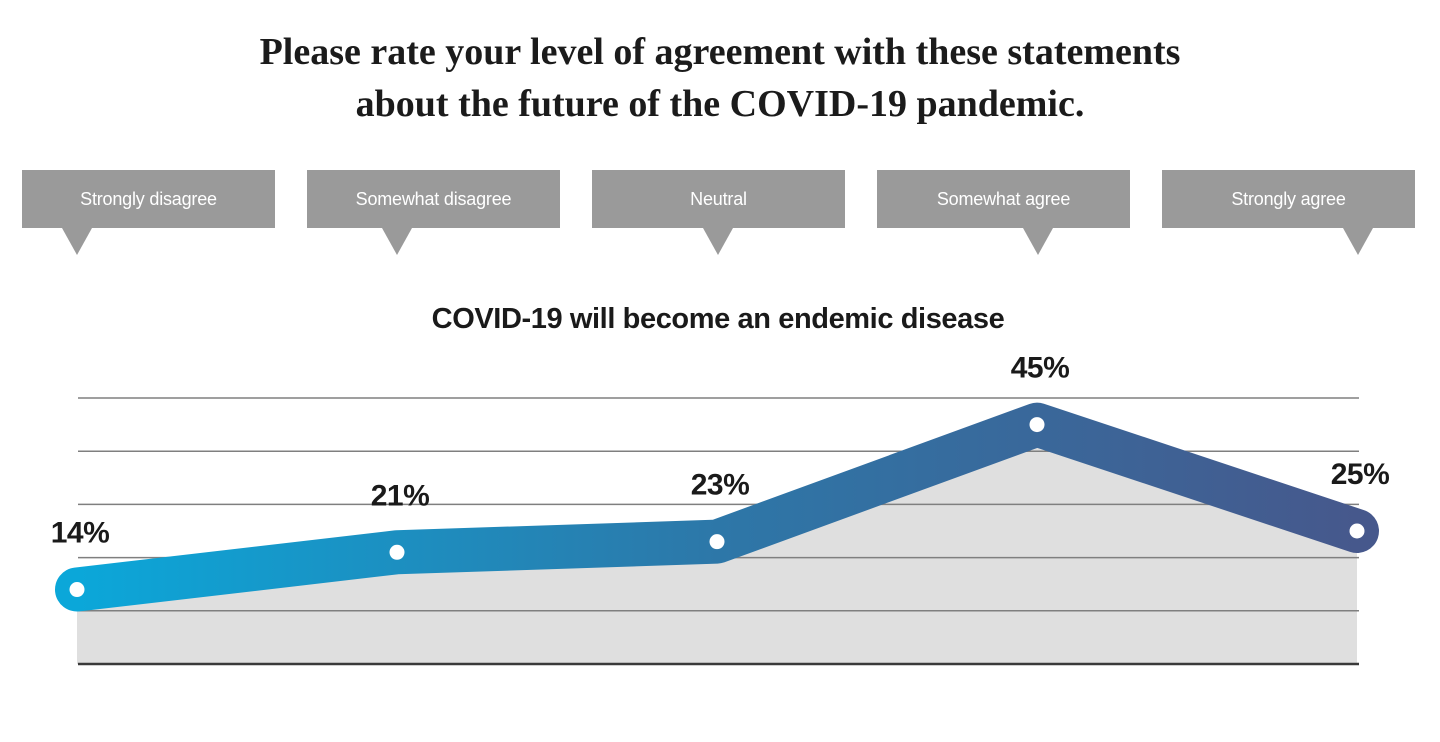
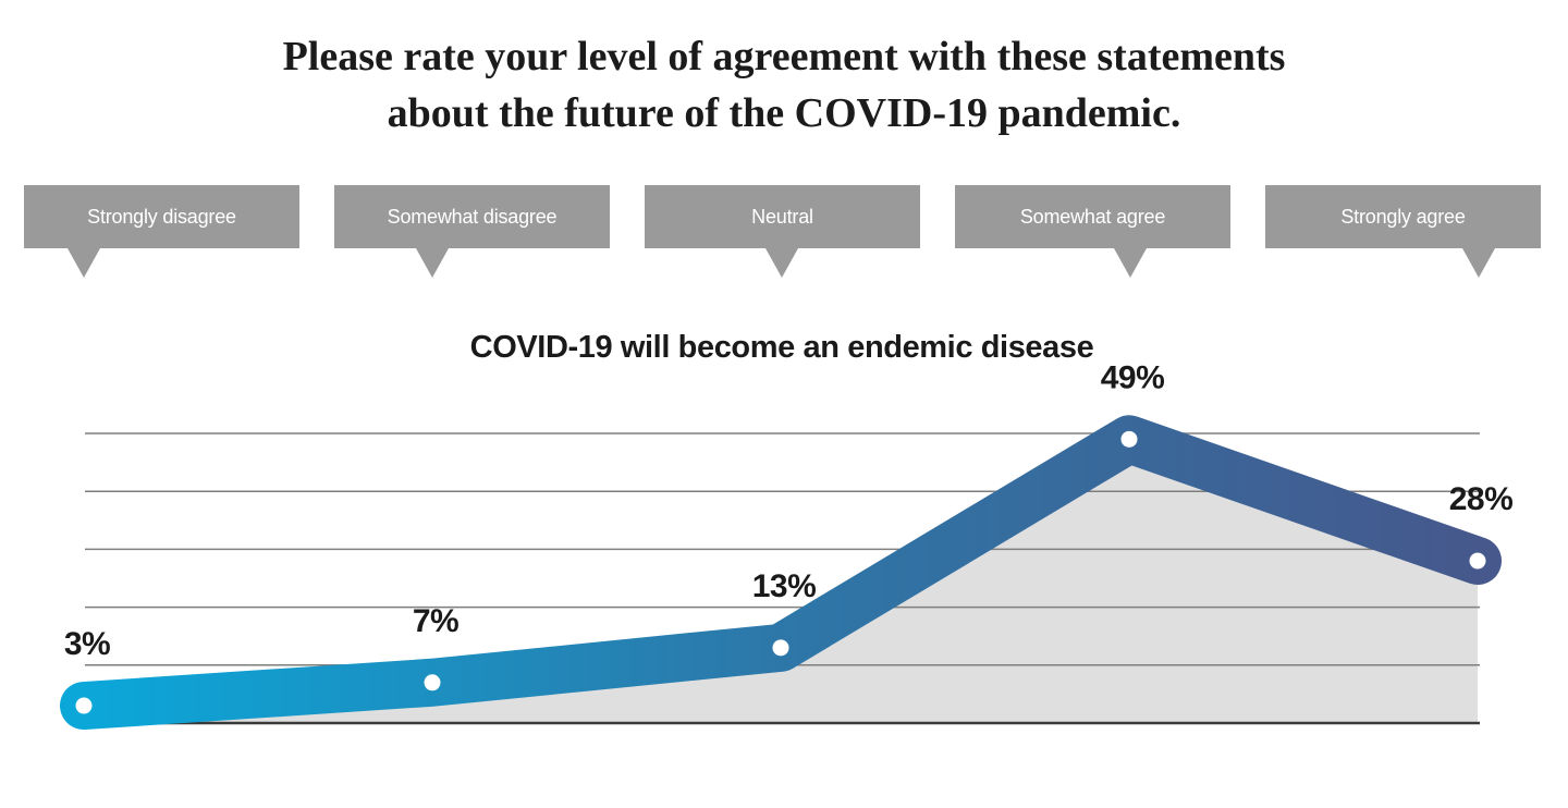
Strongly disagree: 14% -> 3%
Somewhat disagree: 21% -> 7%
Neutral: 23% -> 13%
Somewhat agree: 45% -> 49%
Strongly agree: 25% -> 28%
